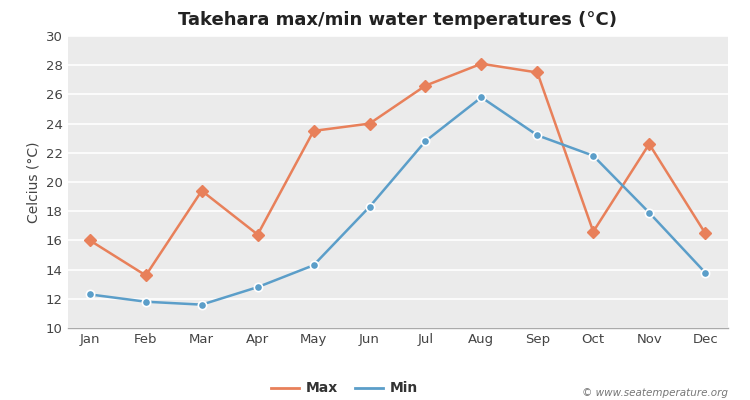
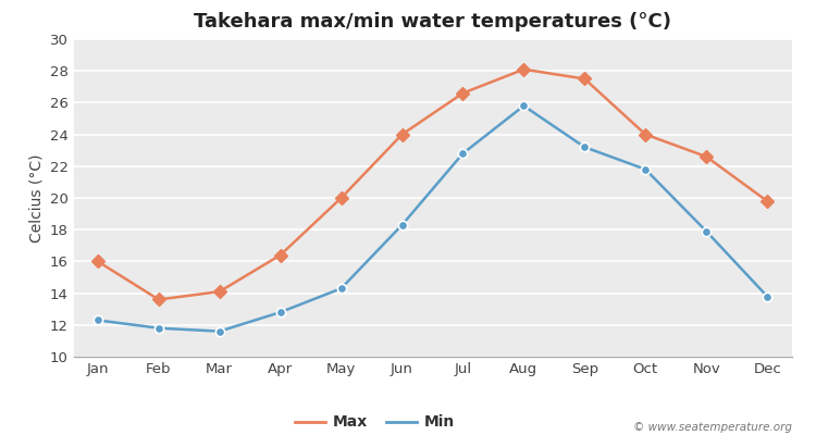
Max/Mar: 19.4 -> 14.1
Max/May: 23.5 -> 20.0
Max/Oct: 16.6 -> 24.0
Max/Dec: 16.5 -> 19.8
